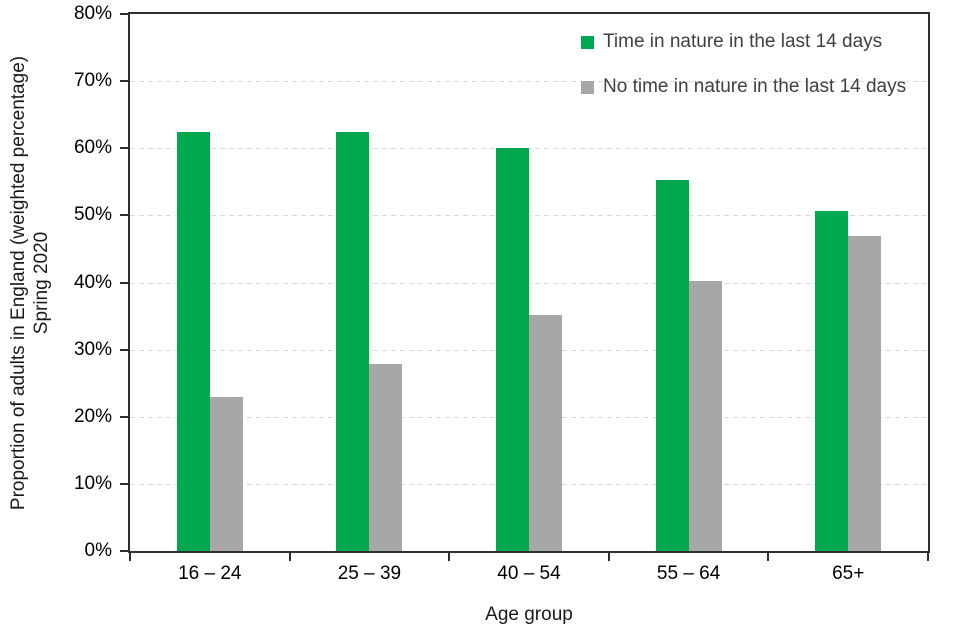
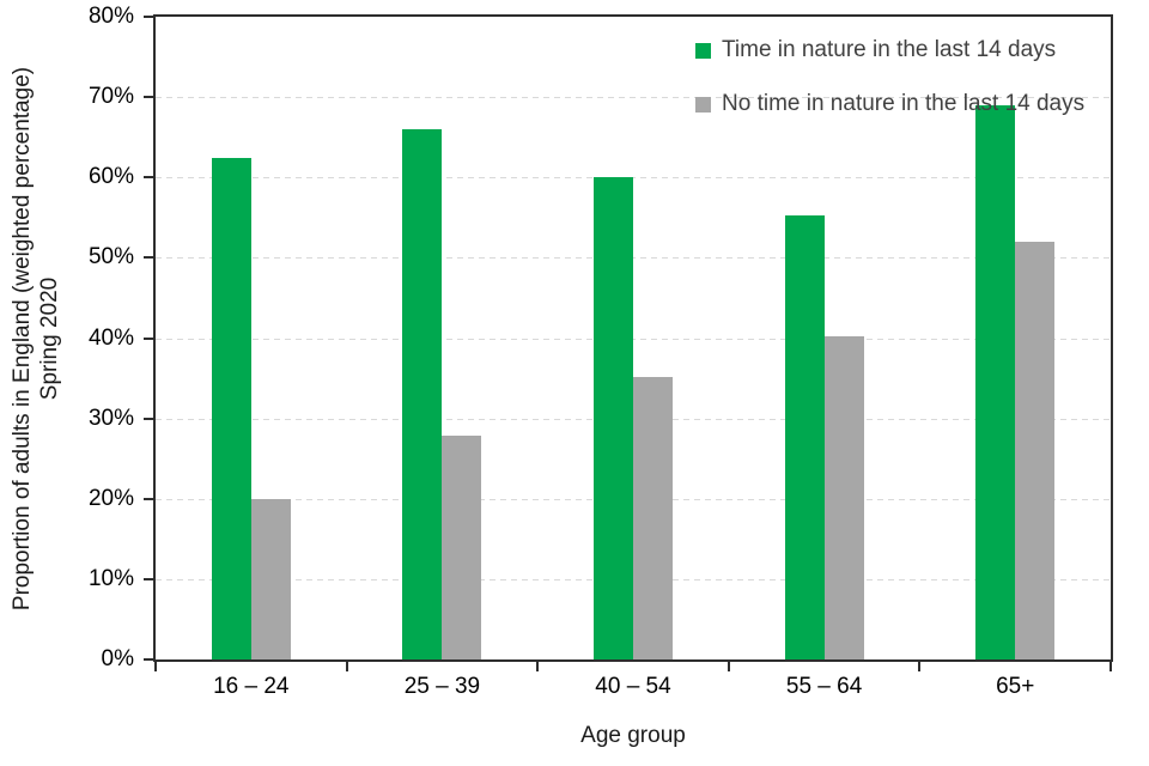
No time in nature in the last 14 days/16 – 24: 23% -> 20%
Time in nature in the last 14 days/25 – 39: 62% -> 66%
Time in nature in the last 14 days/65+: 51% -> 69%
No time in nature in the last 14 days/65+: 47% -> 52%
